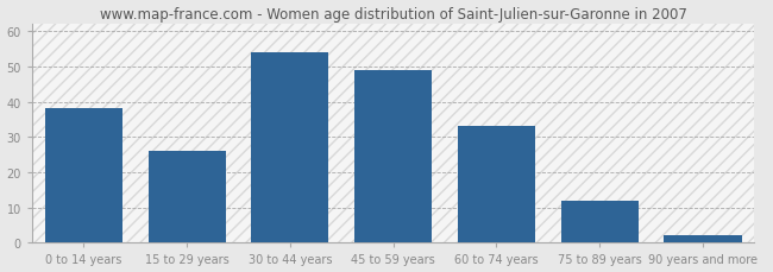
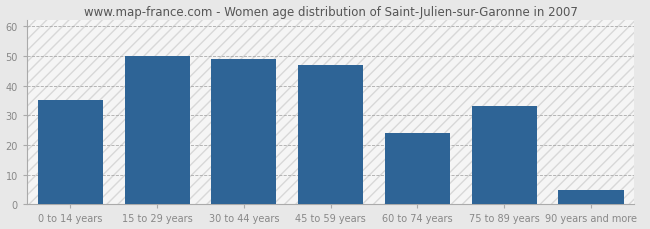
0 to 14 years: 38 -> 35
15 to 29 years: 26 -> 50
30 to 44 years: 54 -> 49
45 to 59 years: 49 -> 47
60 to 74 years: 33 -> 24
75 to 89 years: 12 -> 33
90 years and more: 2 -> 5
